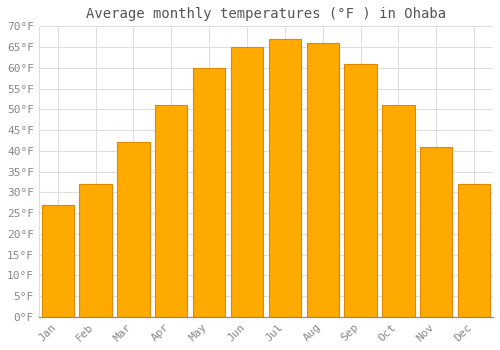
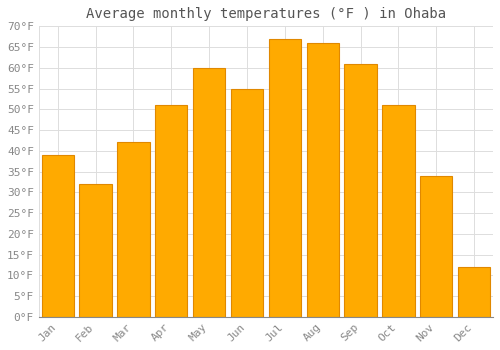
Jan: 27°F -> 39°F
Jun: 65°F -> 55°F
Nov: 41°F -> 34°F
Dec: 32°F -> 12°F
